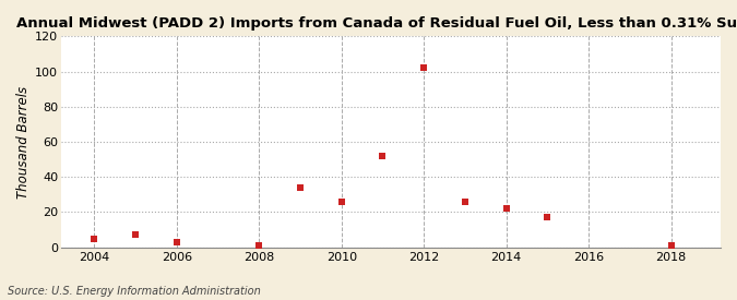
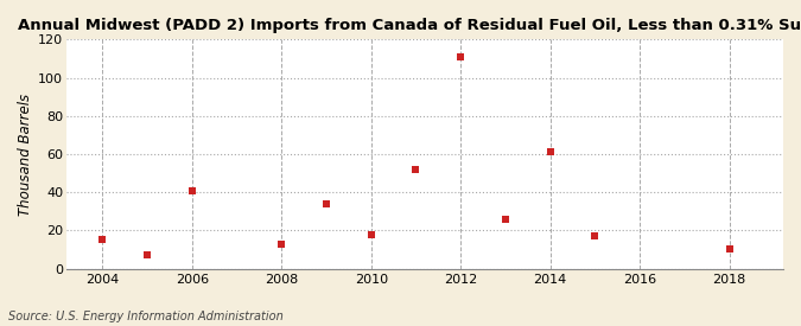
2004: 5 -> 15
2006: 3 -> 41
2008: 1 -> 13
2010: 26 -> 18
2012: 102 -> 111
2014: 22 -> 61
2018: 1 -> 10
